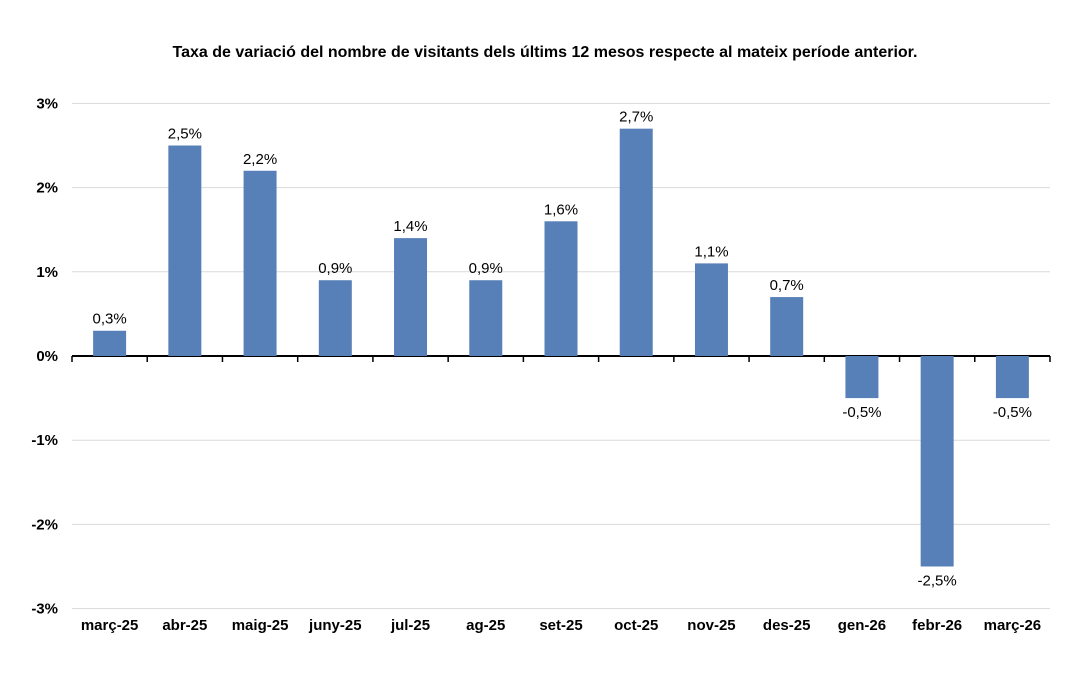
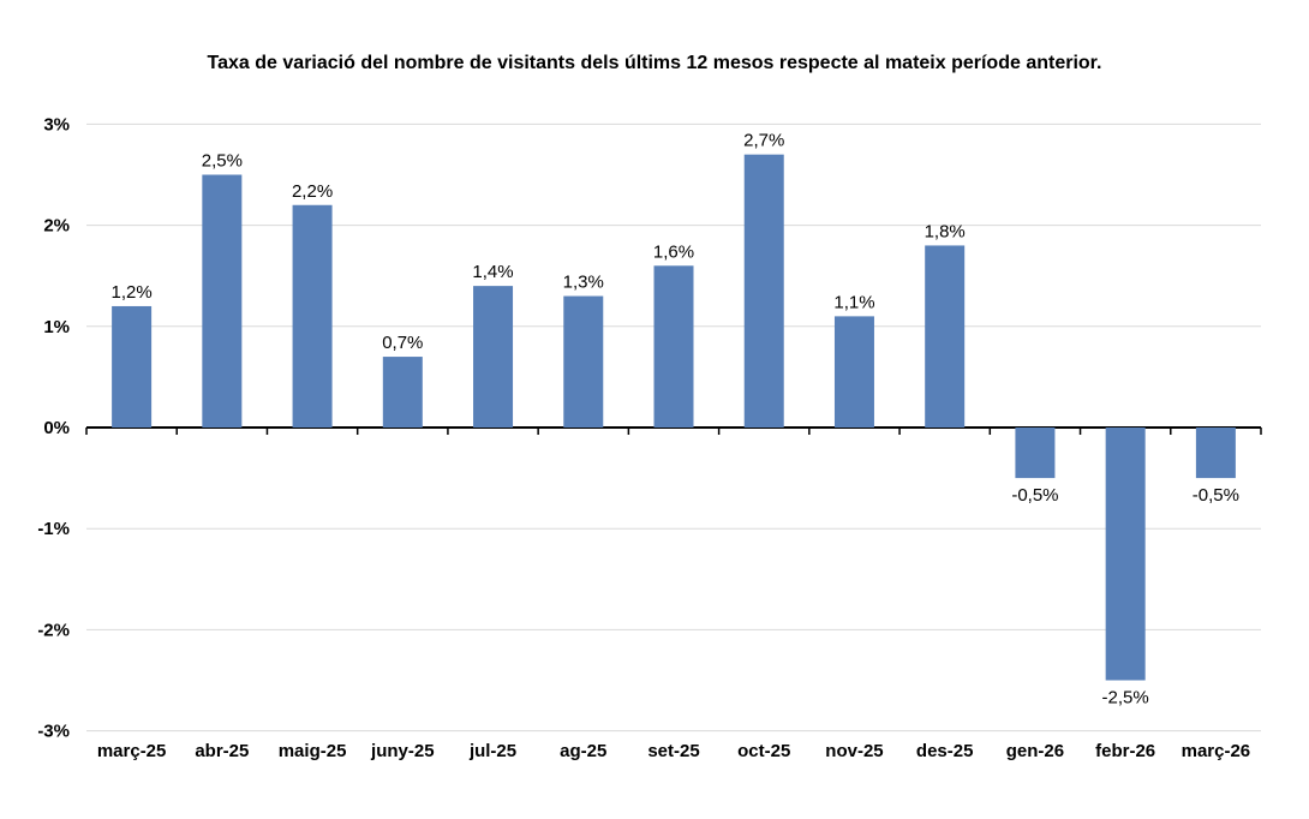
març-25: 0,3% -> 1,2%
juny-25: 0,9% -> 0,7%
ag-25: 0,9% -> 1,3%
des-25: 0,7% -> 1,8%
